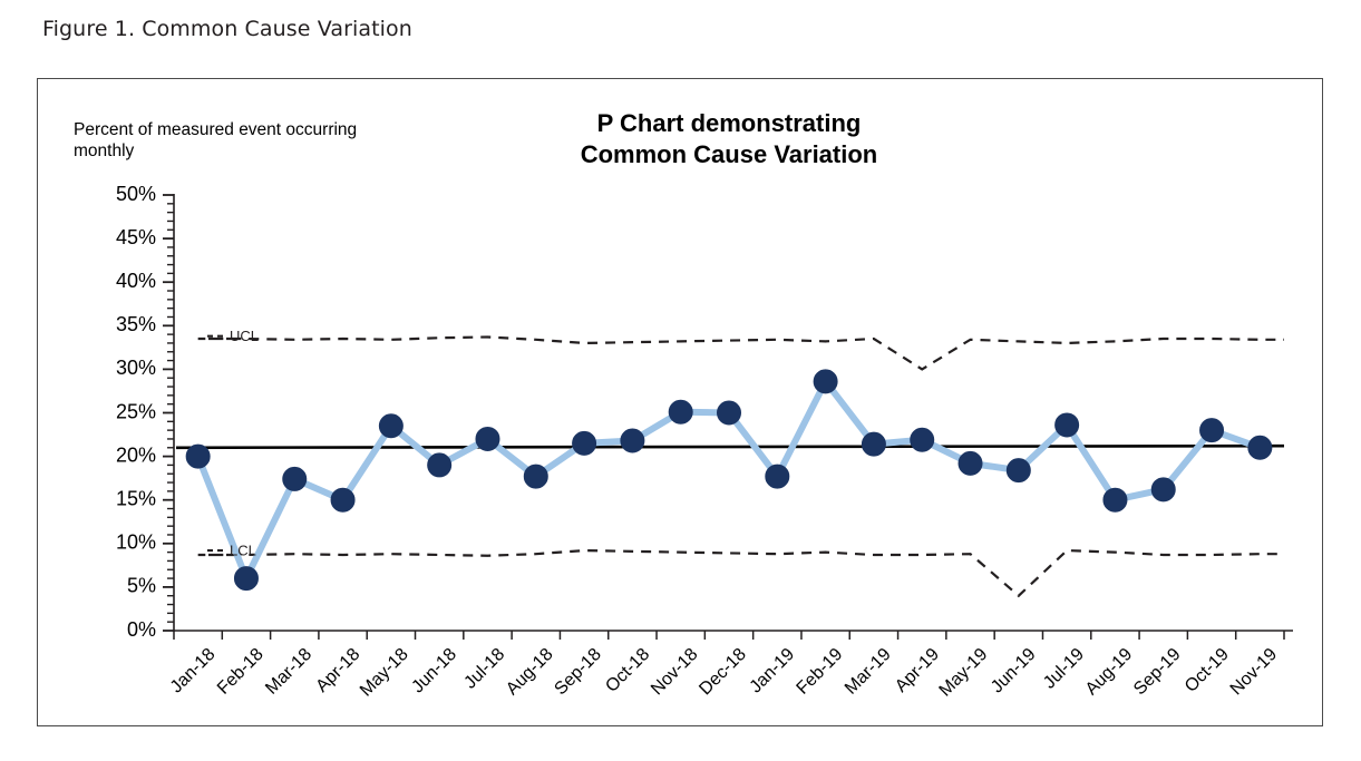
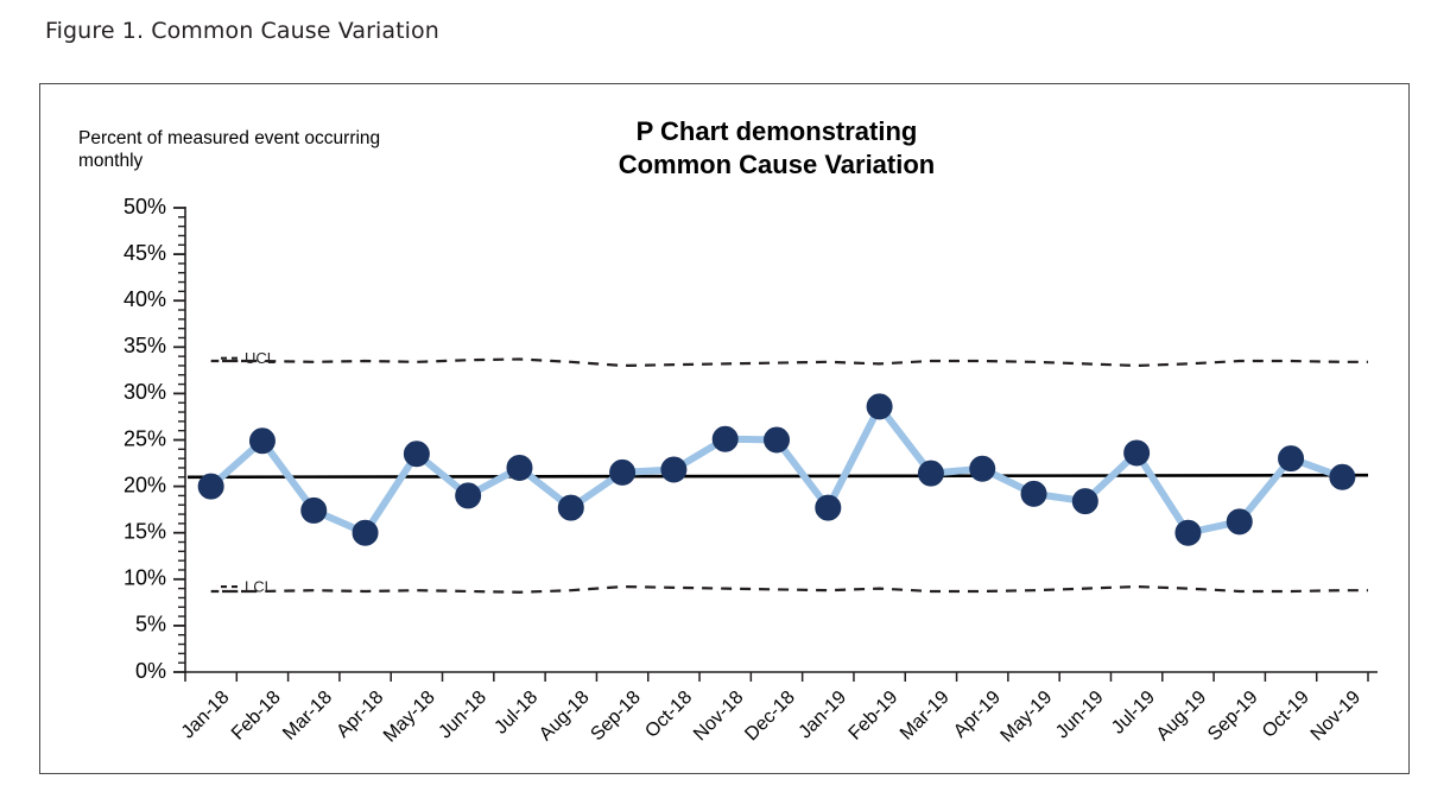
Percent of measured event occurring monthly/Feb-18: 6% -> 25%
UCL/Apr-19: 30% -> 34%
LCL/Jun-19: 4% -> 9%
